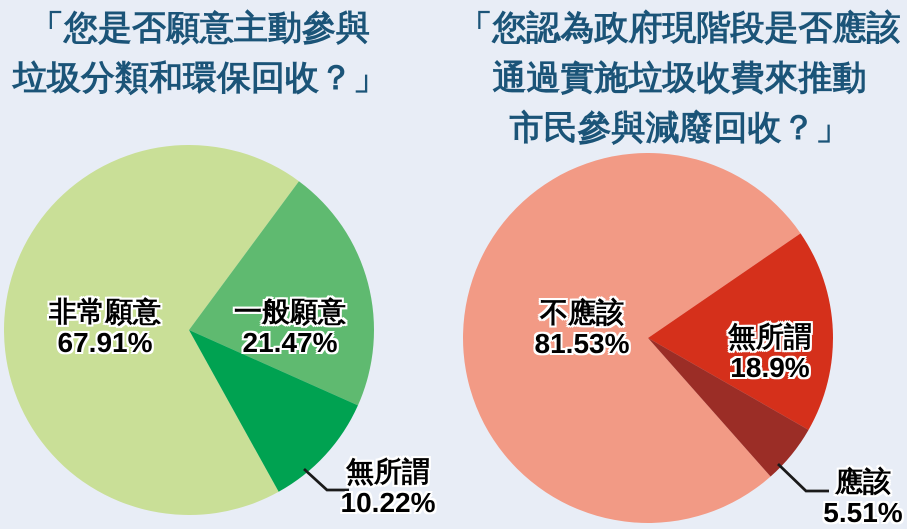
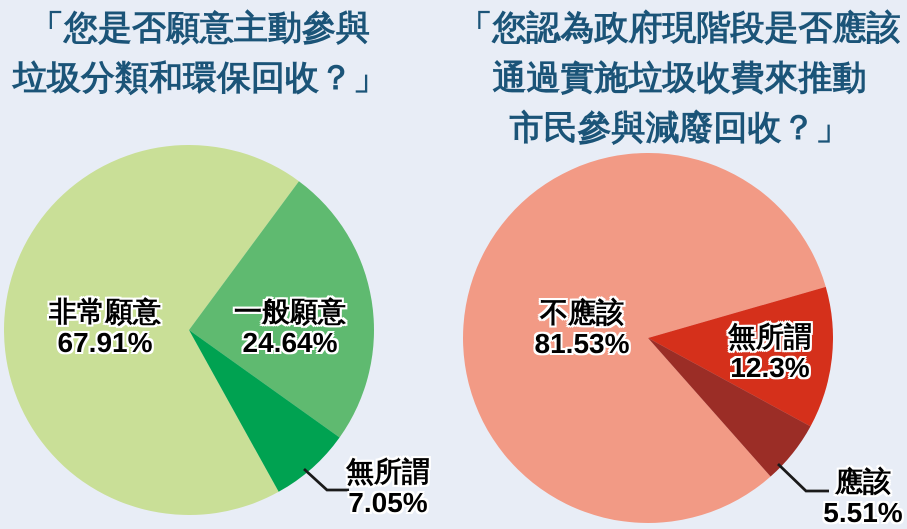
「您是否願意主動參與垃圾分類和環保回收？」/一般願意: 21.47% -> 24.64%
「您是否願意主動參與垃圾分類和環保回收？」/無所謂: 10.22% -> 7.05%
「您認為政府現階段是否應該通過實施垃圾收費來推動市民參與減廢回收？」/無所謂: 18.9% -> 12.3%
